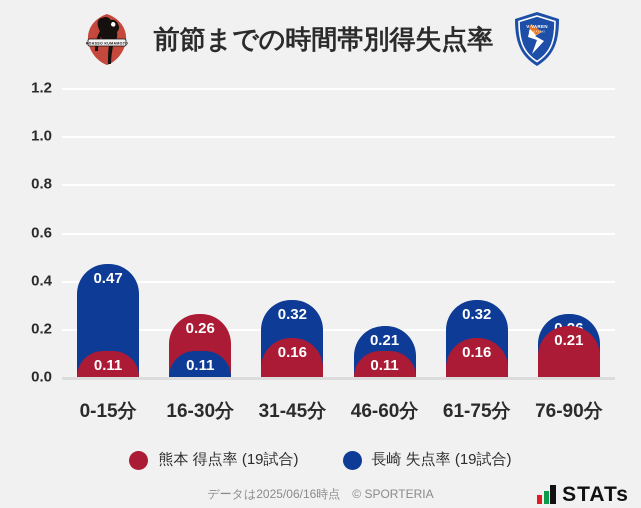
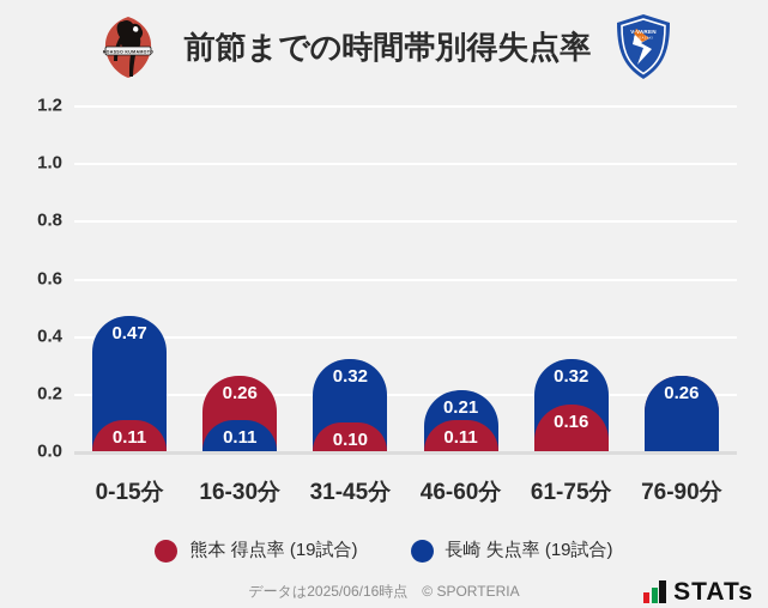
熊本 得点率 (19試合)/31-45分: 0.16 -> 0.10
熊本 得点率 (19試合)/76-90分: 0.21 -> 0.26
